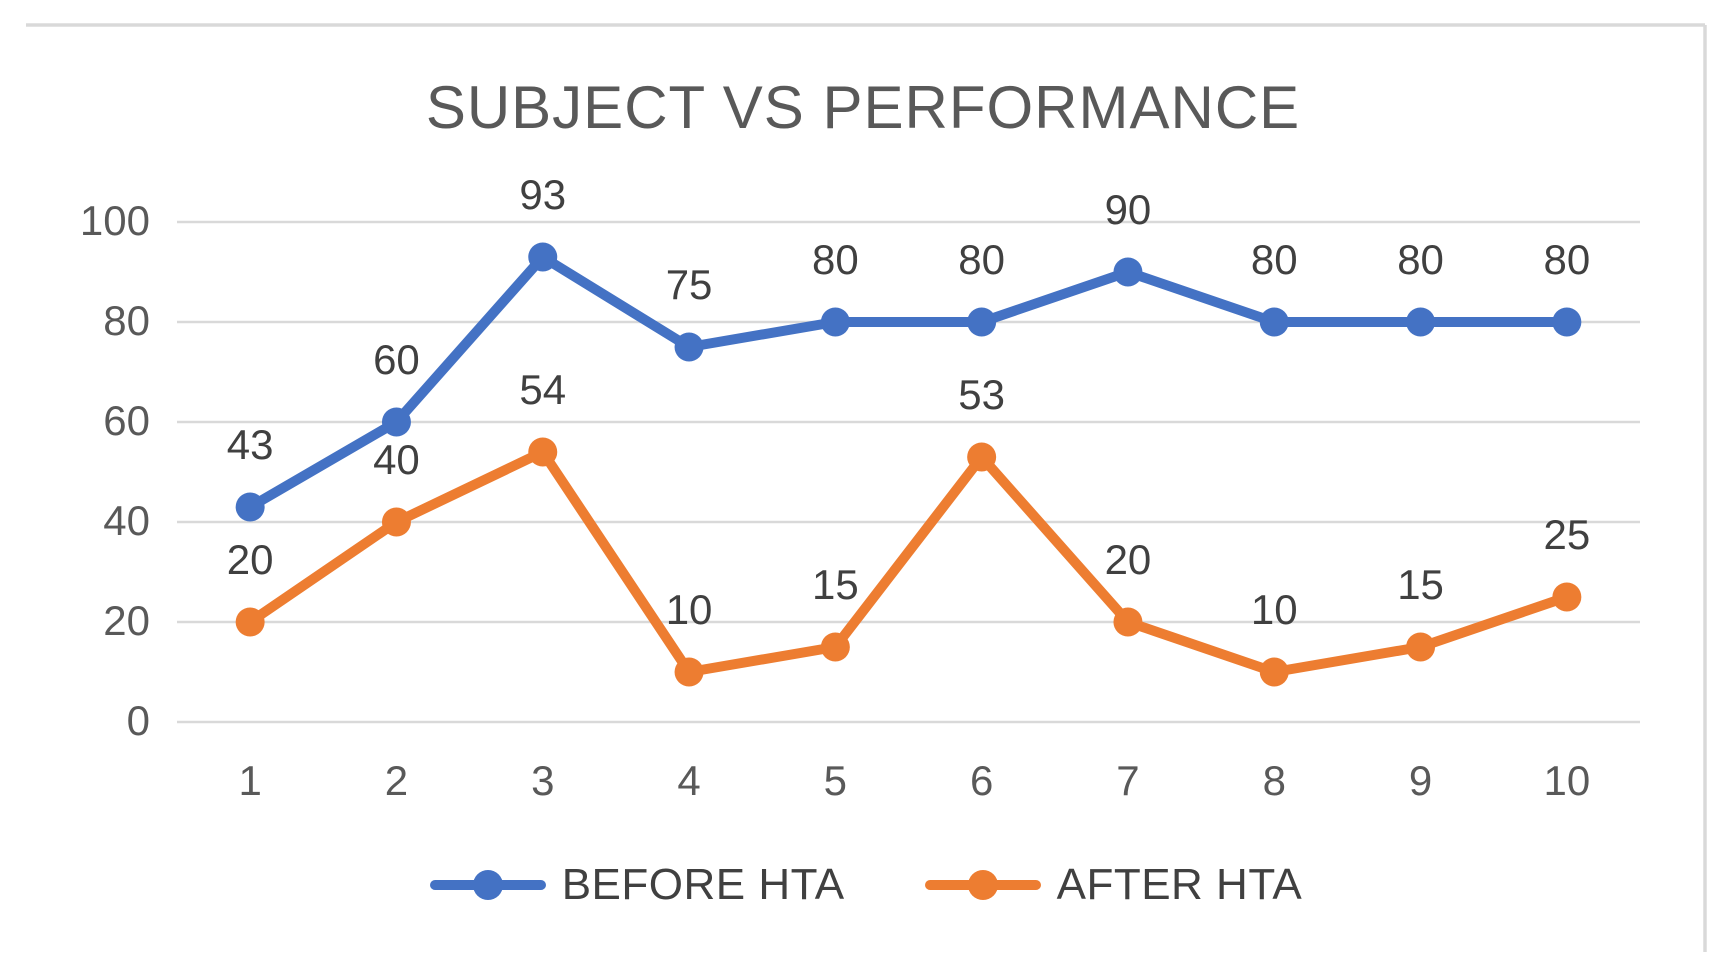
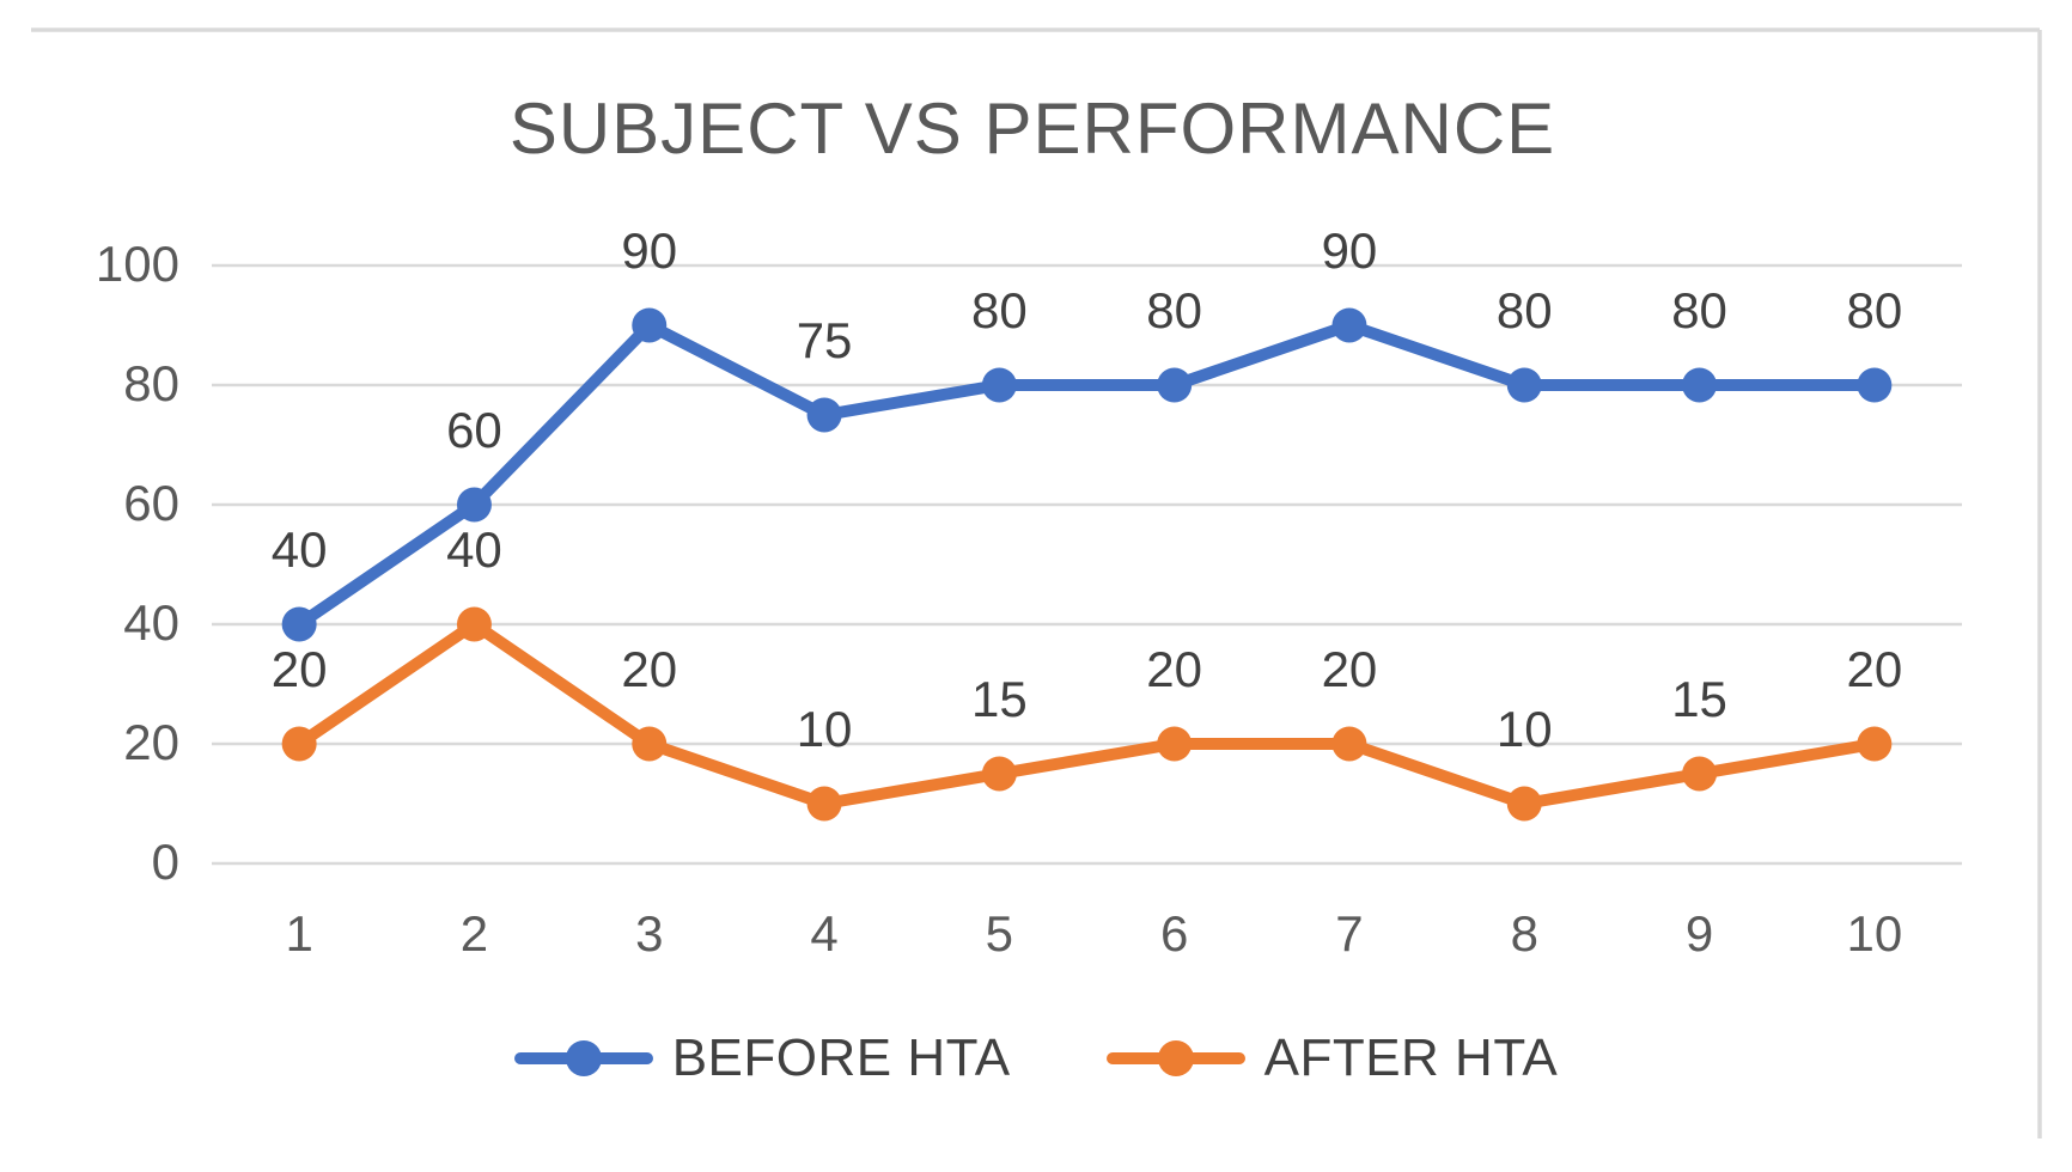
BEFORE HTA/1: 43 -> 40
BEFORE HTA/3: 93 -> 90
AFTER HTA/3: 54 -> 20
AFTER HTA/6: 53 -> 20
AFTER HTA/10: 25 -> 20
